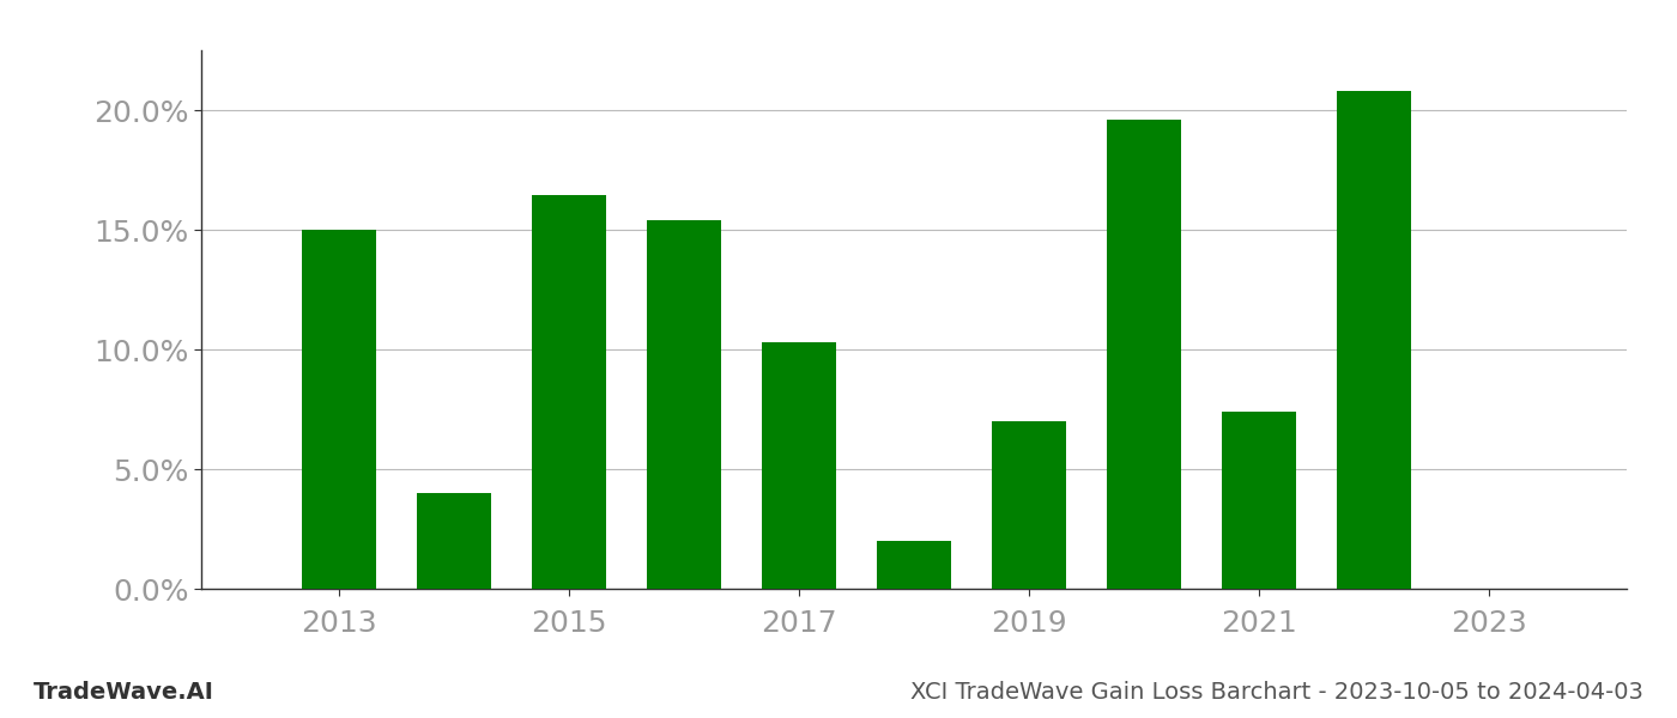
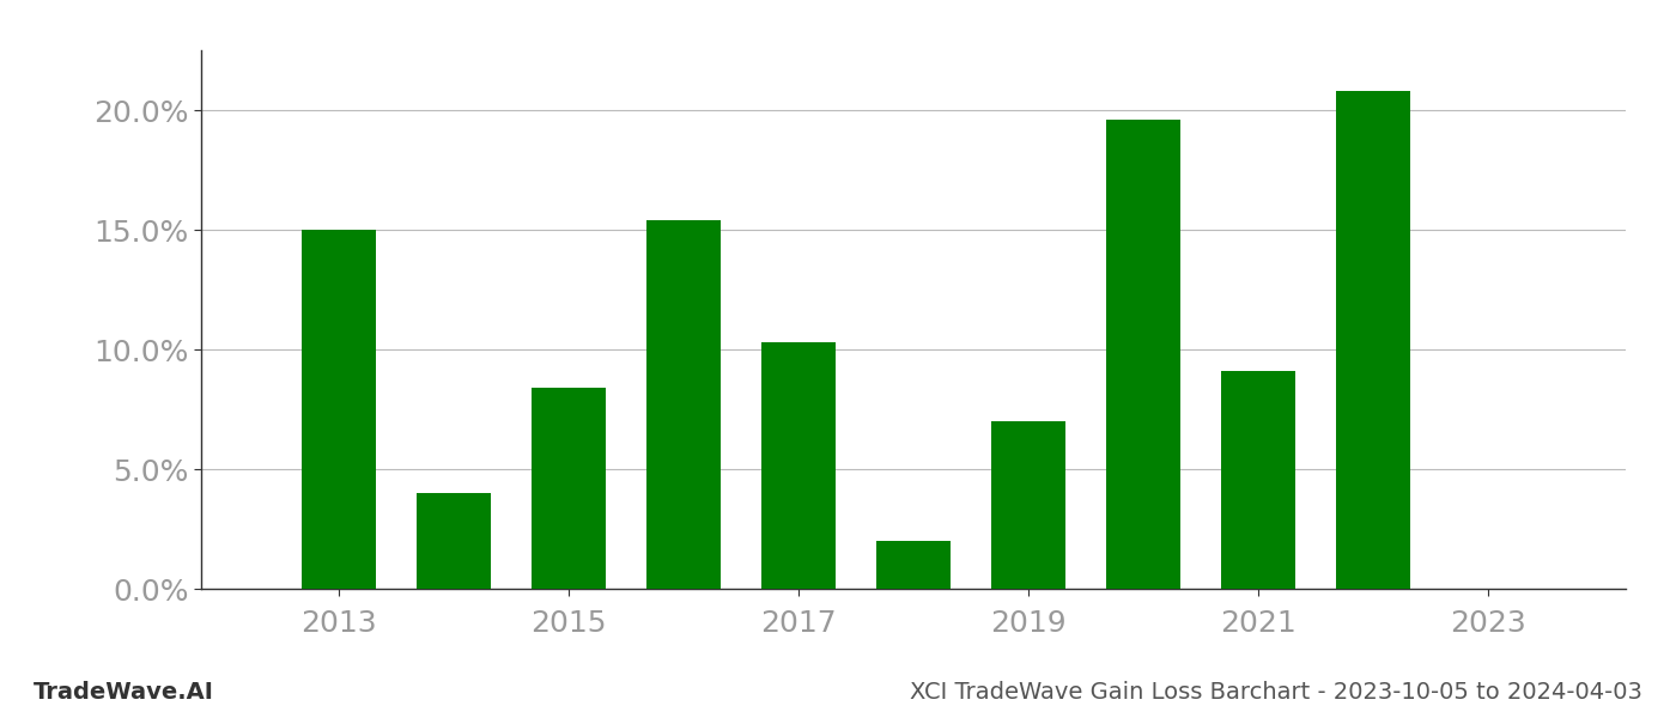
2015: 16.45% -> 8.40%
2021: 7.40% -> 9.10%
